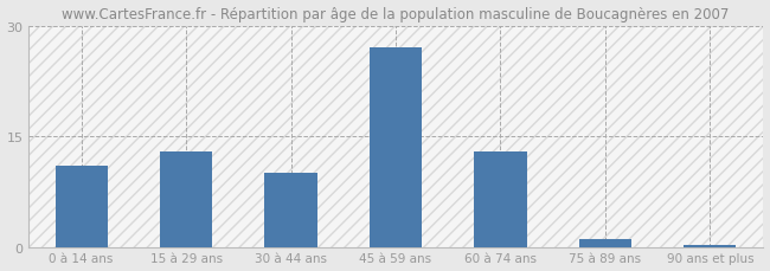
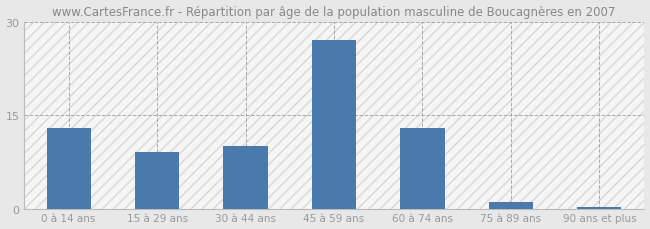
0 à 14 ans: 11.0 -> 13.0
15 à 29 ans: 13.0 -> 9.0
